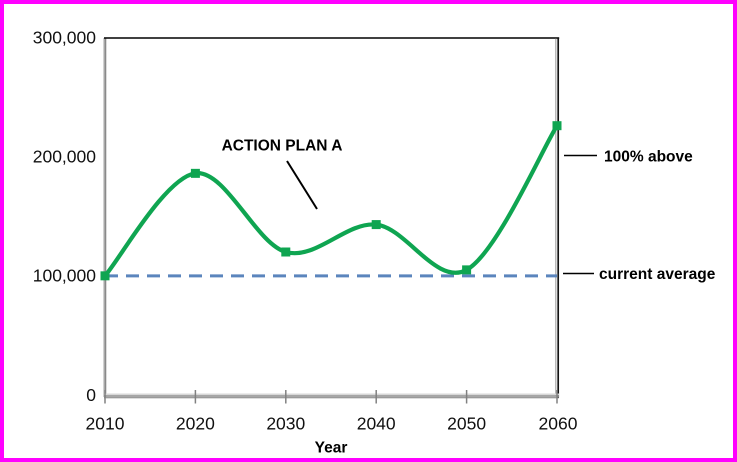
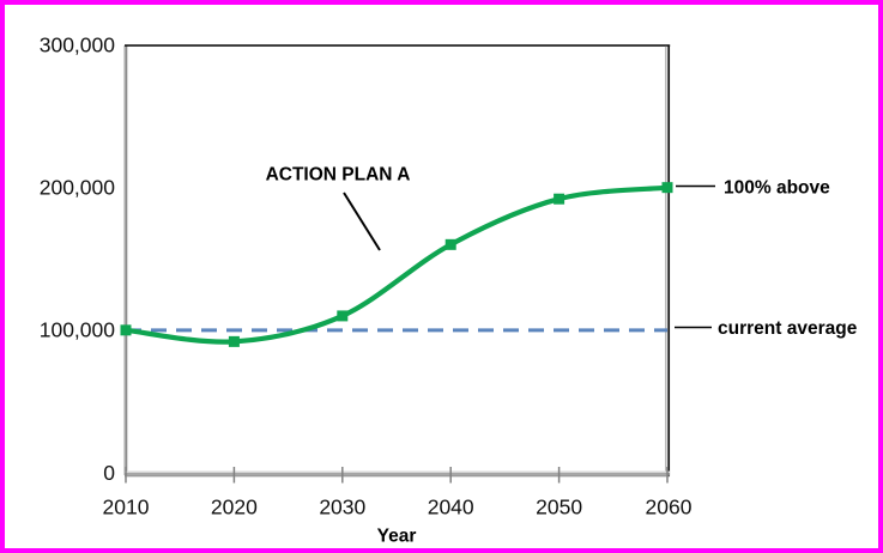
2020: 186000 -> 92000
2030: 120000 -> 110000
2040: 143000 -> 160000
2050: 105000 -> 192000
2060: 226000 -> 200000
